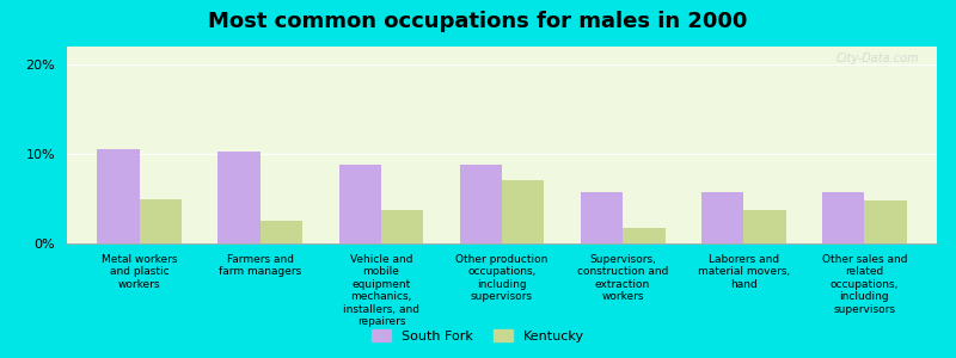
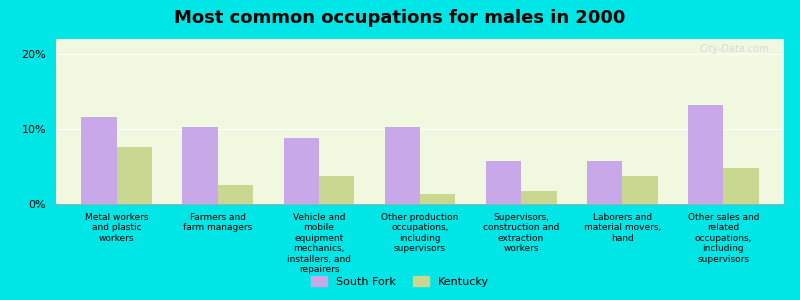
South Fork/Metal workers and plastic workers: 10.5% -> 11.6%
Kentucky/Metal workers and plastic workers: 5.0% -> 7.6%
South Fork/Other production occupations, including supervisors: 8.8% -> 10.2%
Kentucky/Other production occupations, including supervisors: 7.0% -> 1.4%
South Fork/Other sales and related occupations, including supervisors: 5.7% -> 13.2%
